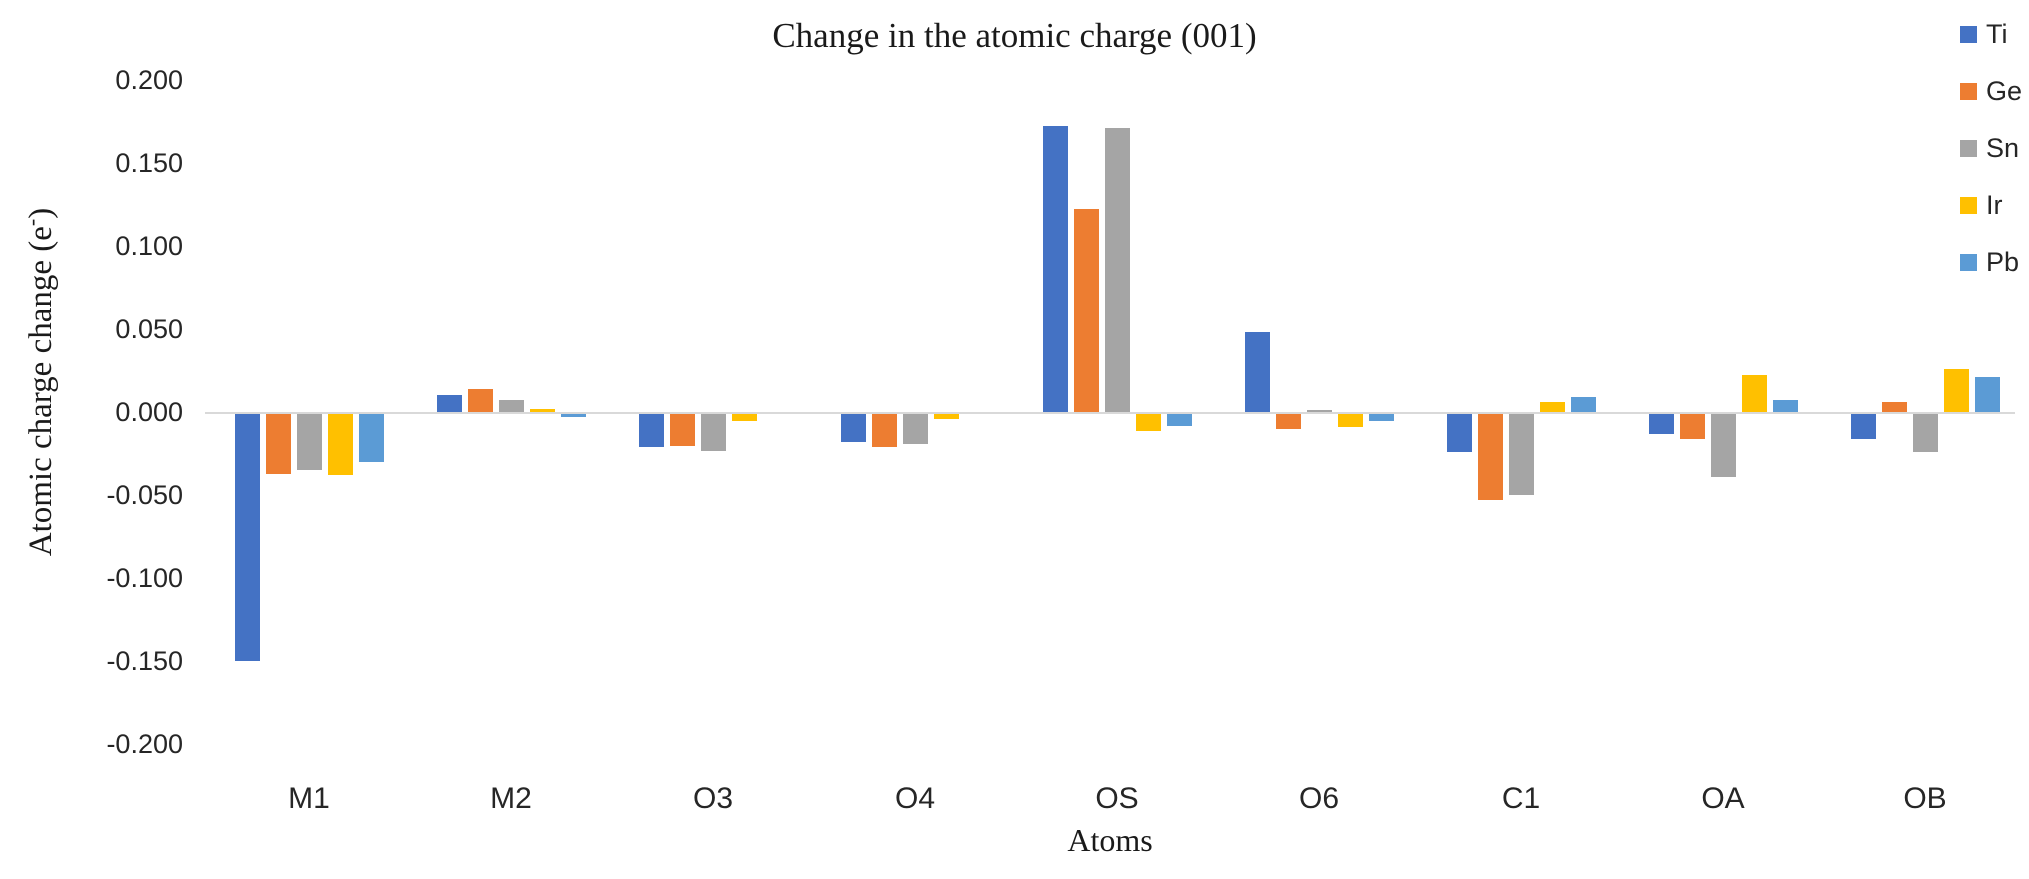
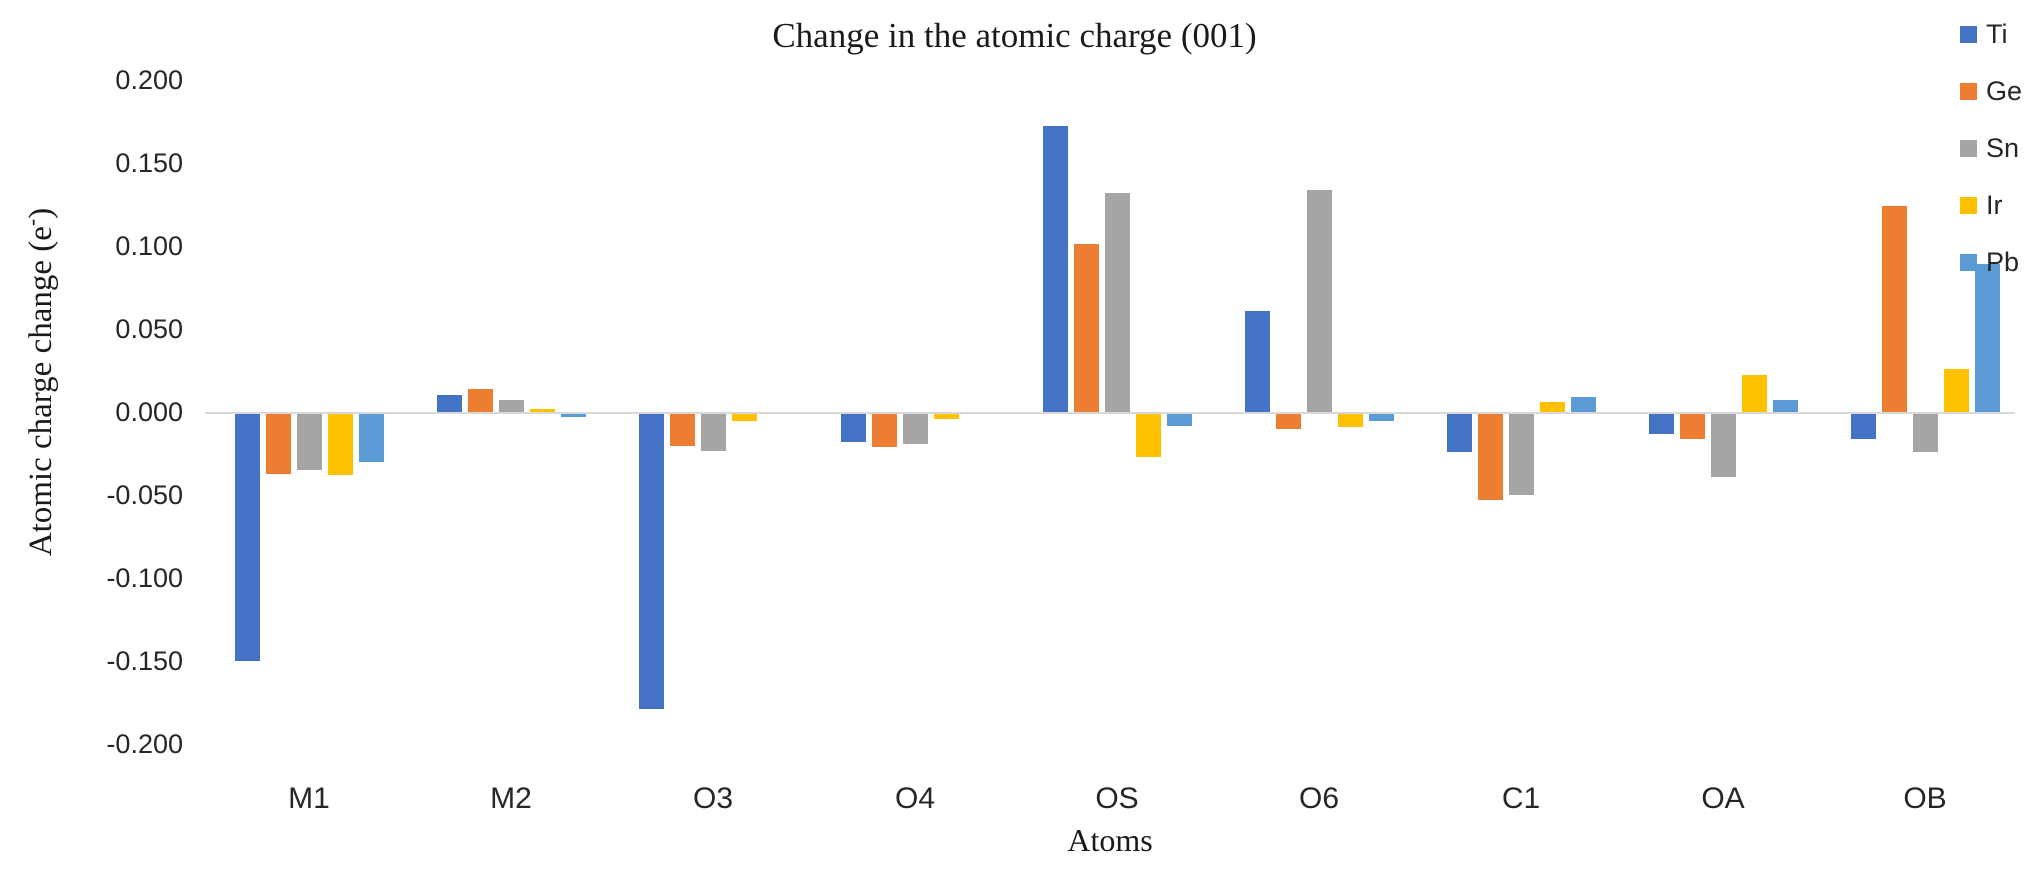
Ti/O3: -0.020 -> -0.178
Ge/OS: 0.122 -> 0.101
Sn/OS: 0.171 -> 0.132
Ir/OS: -0.010 -> -0.026
Ti/O6: 0.048 -> 0.061
Sn/O6: 0.001 -> 0.134
Ge/OB: 0.006 -> 0.124
Pb/OB: 0.021 -> 0.089
